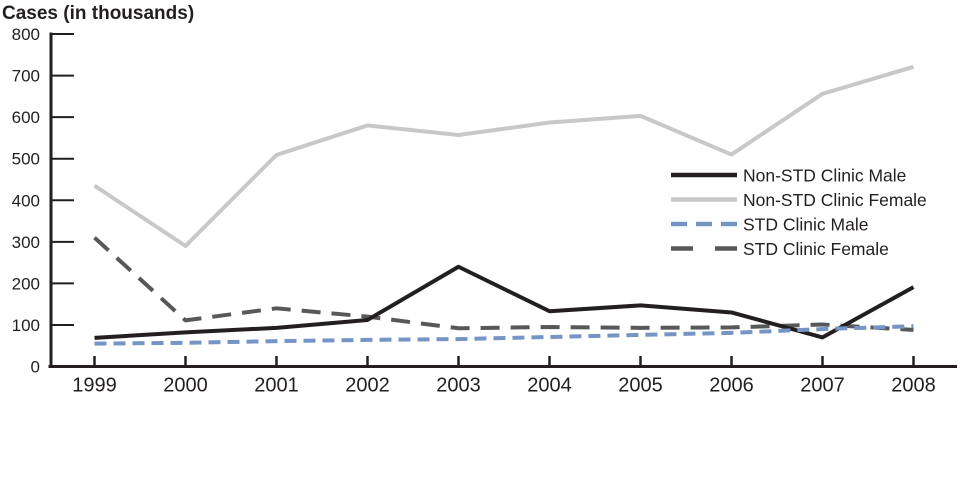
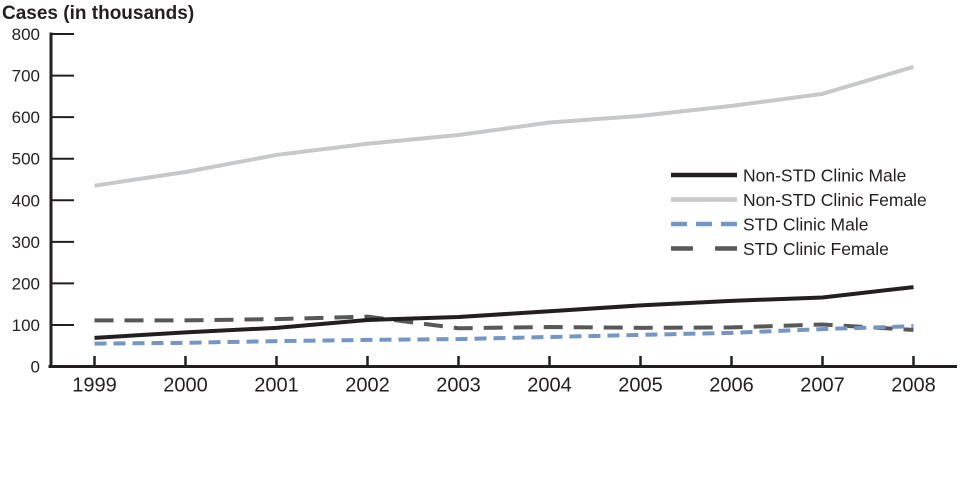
STD Clinic Female/1999: 310 -> 110
Non-STD Clinic Female/2000: 290 -> 470
STD Clinic Female/2001: 140 -> 110
Non-STD Clinic Female/2002: 580 -> 540
Non-STD Clinic Male/2003: 240 -> 120
Non-STD Clinic Male/2006: 130 -> 160
Non-STD Clinic Female/2006: 510 -> 630
Non-STD Clinic Male/2007: 70 -> 170
